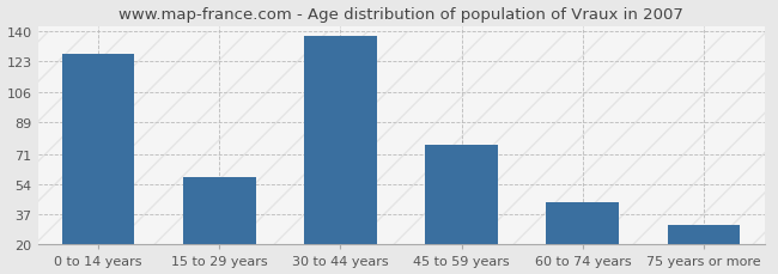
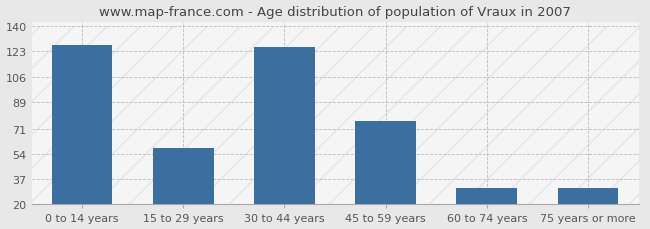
30 to 44 years: 137 -> 126
60 to 74 years: 44 -> 31
